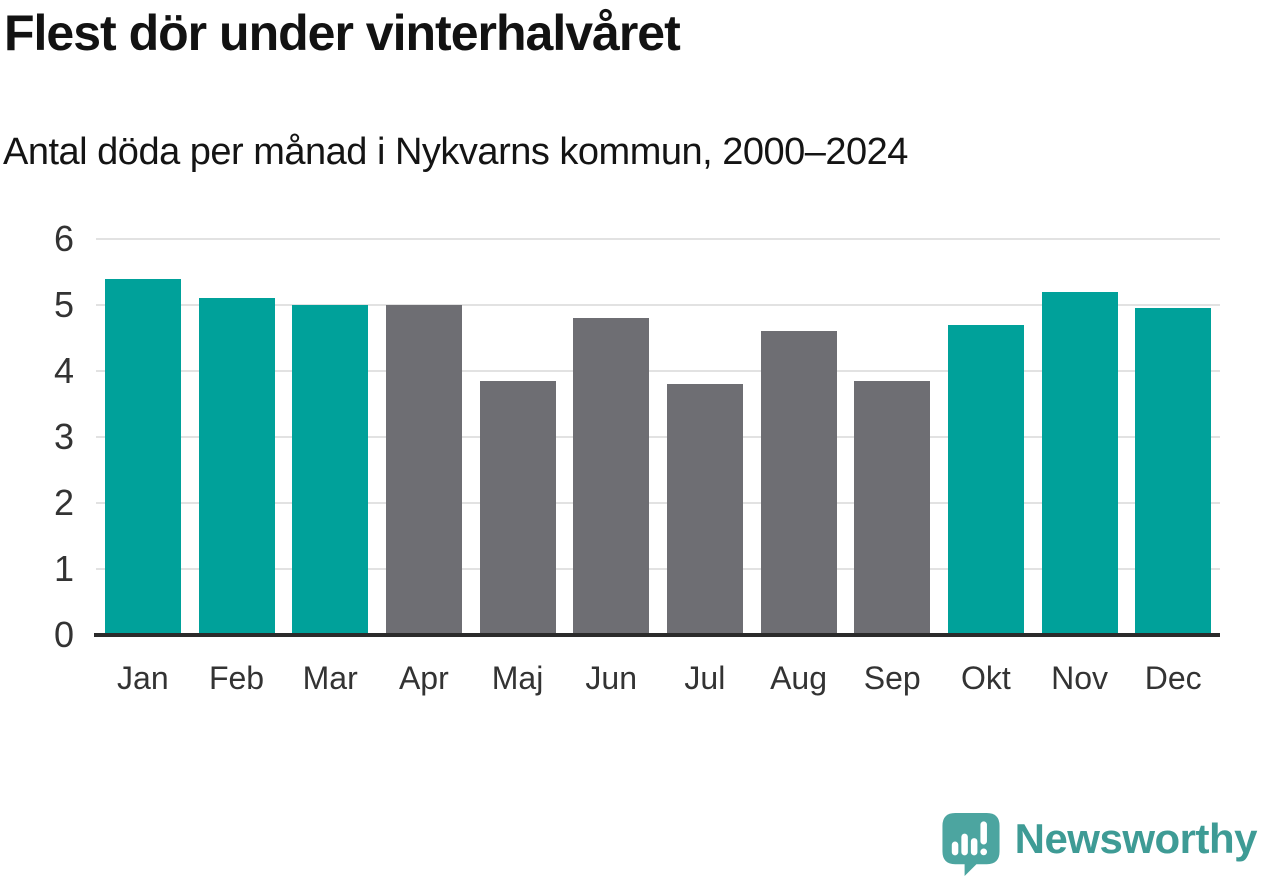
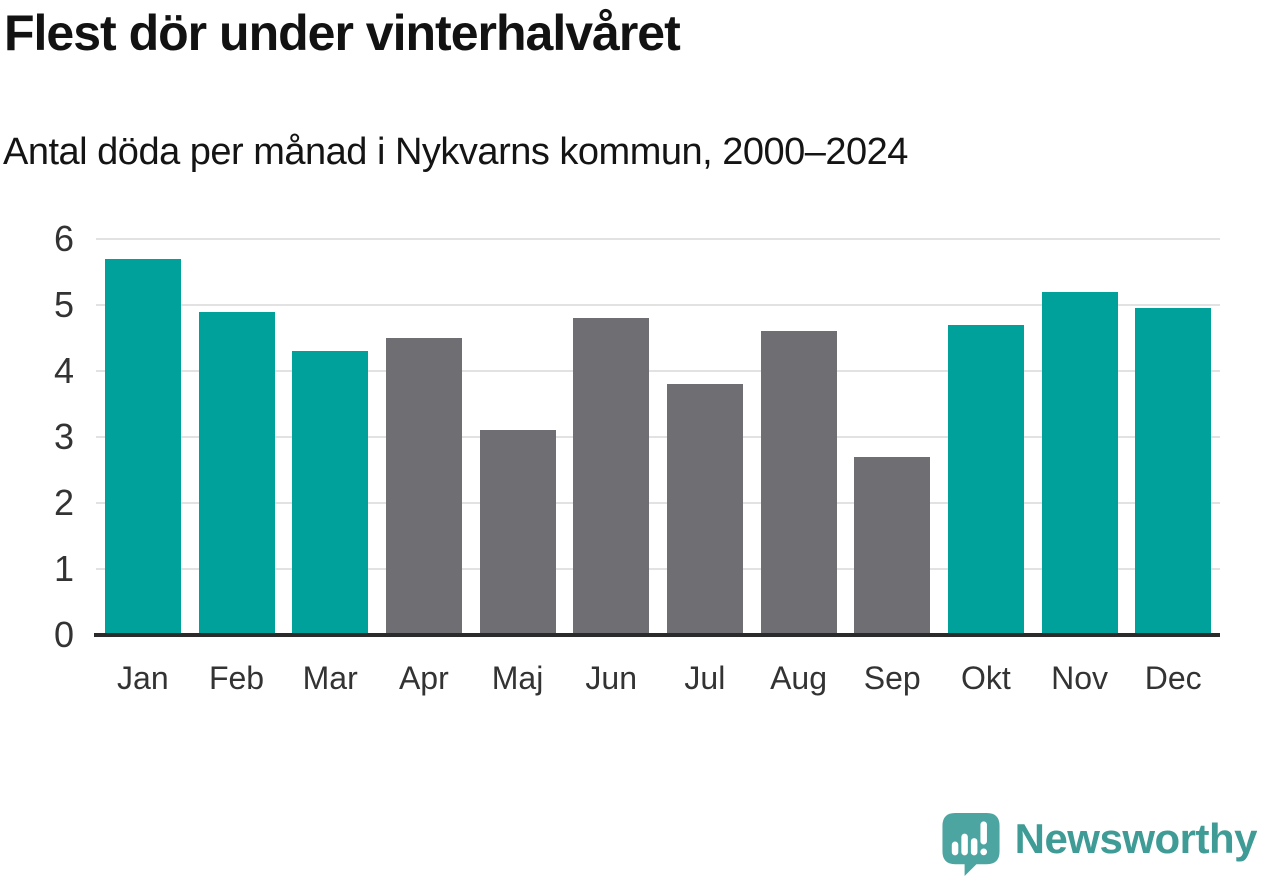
Jan: 5.4 -> 5.7
Feb: 5.1 -> 4.9
Mar: 5.0 -> 4.3
Apr: 5.0 -> 4.5
Maj: 3.9 -> 3.1
Sep: 3.9 -> 2.7
